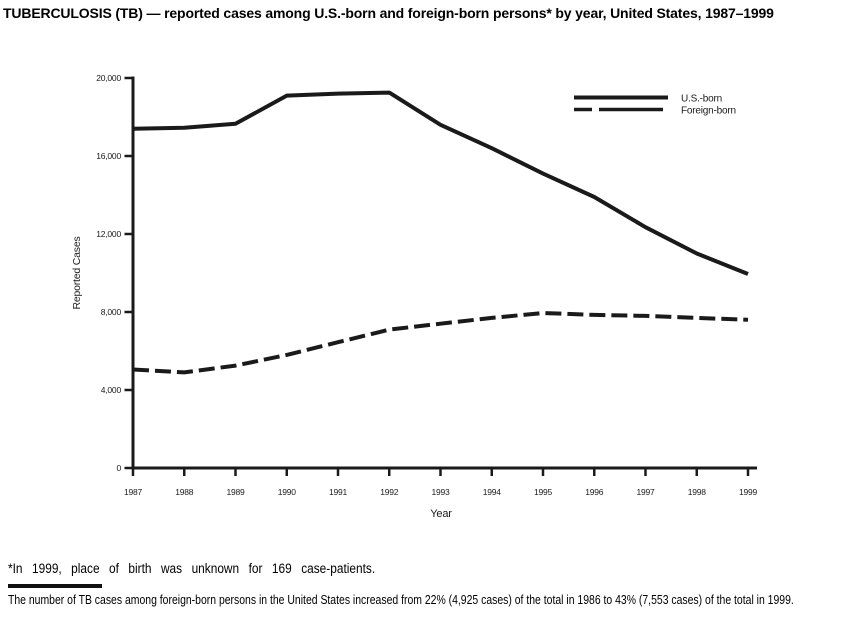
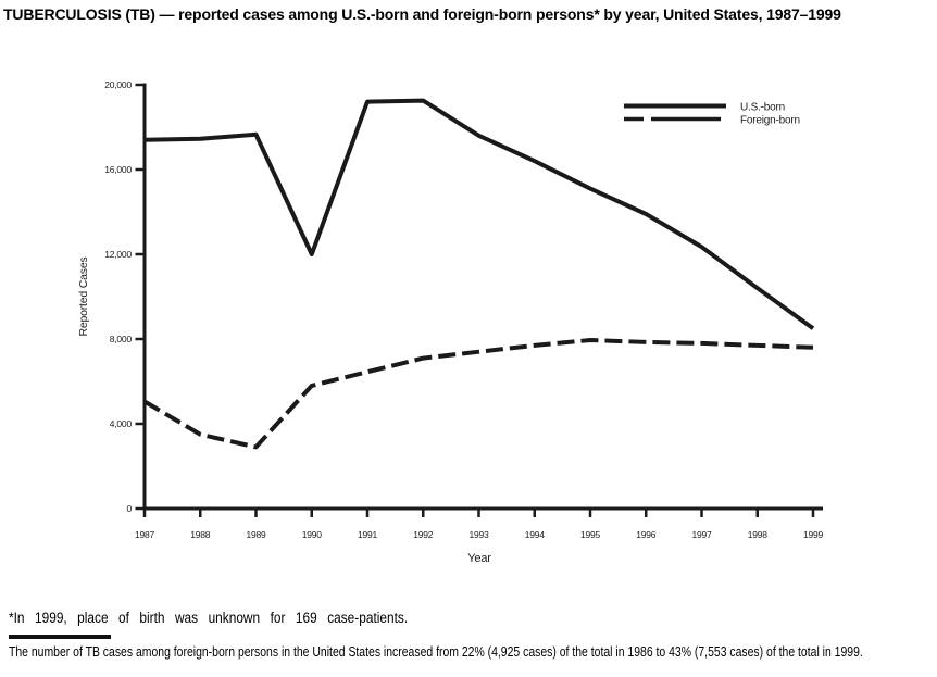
Foreign-born/1988: 4900 -> 3500
Foreign-born/1989: 5200 -> 2900
U.S.-born/1990: 19100 -> 12000
U.S.-born/1998: 11000 -> 10400
U.S.-born/1999: 10000 -> 8500
